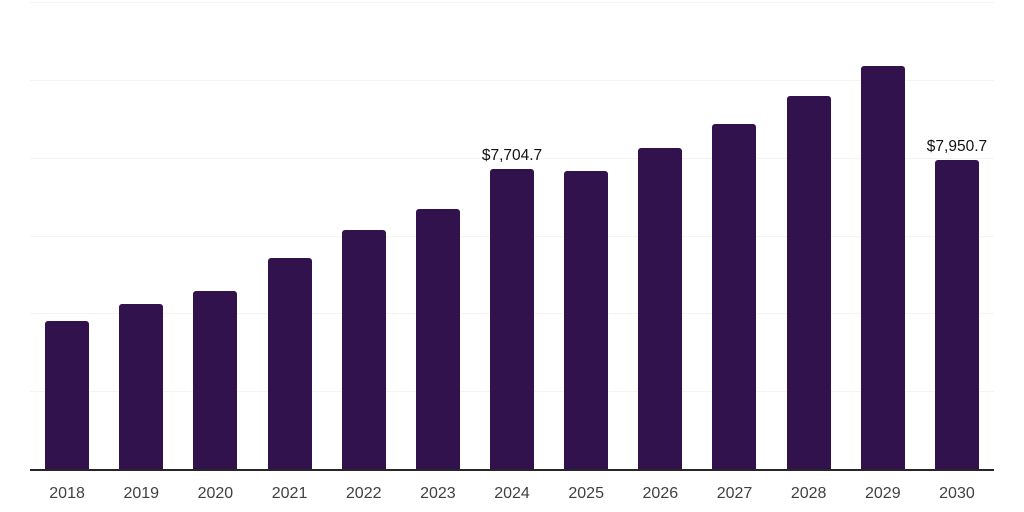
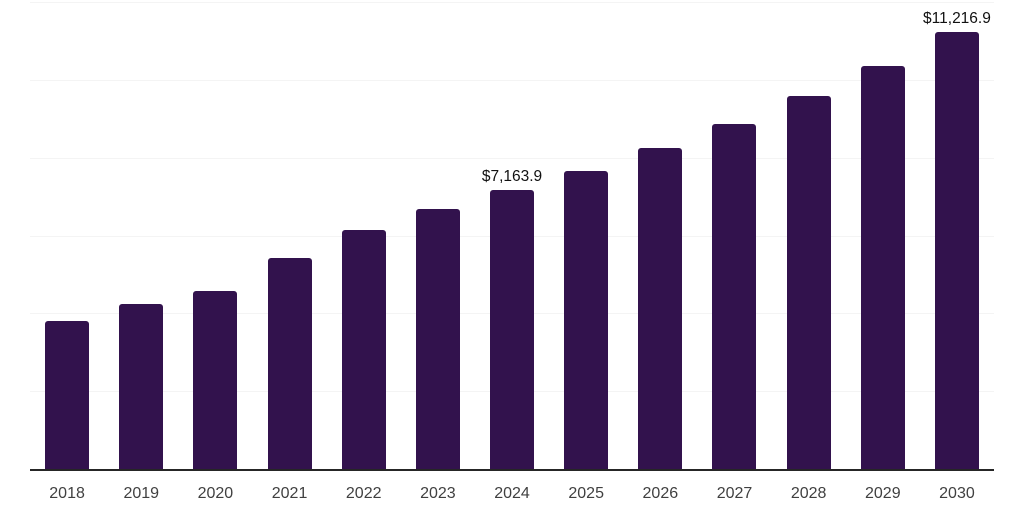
2024: $7,704.7 -> $7,163.9
2030: $7,950.7 -> $11,216.9
